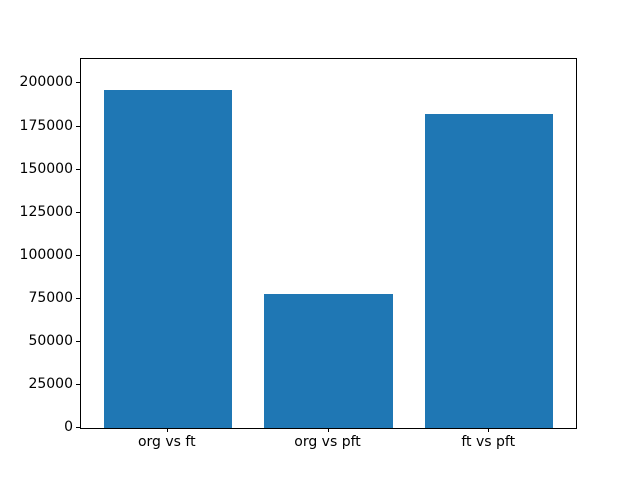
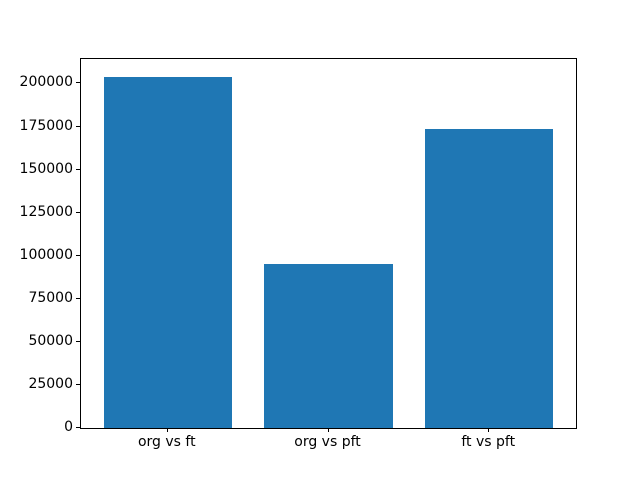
org vs ft: 196000 -> 204000
org vs pft: 78000 -> 95000
ft vs pft: 182000 -> 174000
